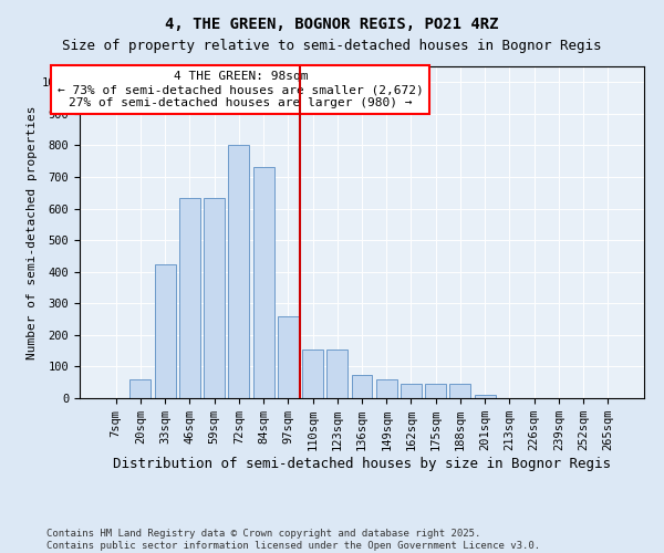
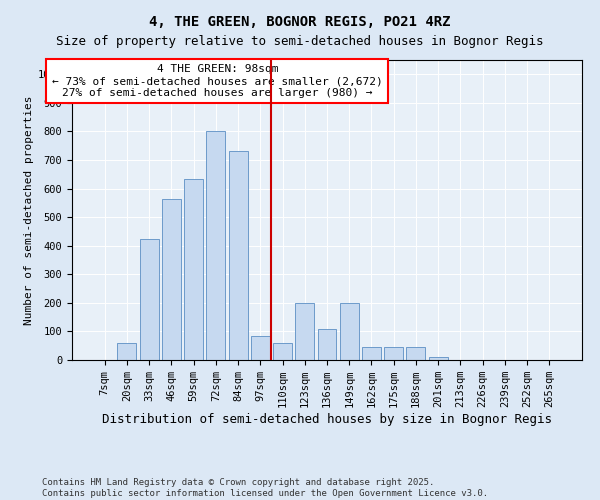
46sqm: 635 -> 565
97sqm: 260 -> 85
110sqm: 155 -> 60
123sqm: 155 -> 200
136sqm: 75 -> 110
149sqm: 60 -> 200
